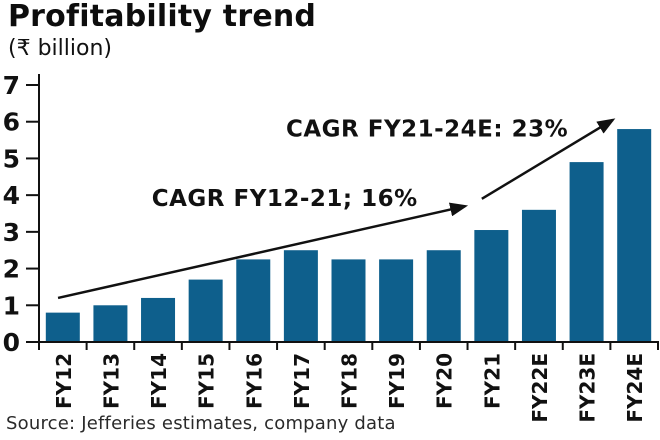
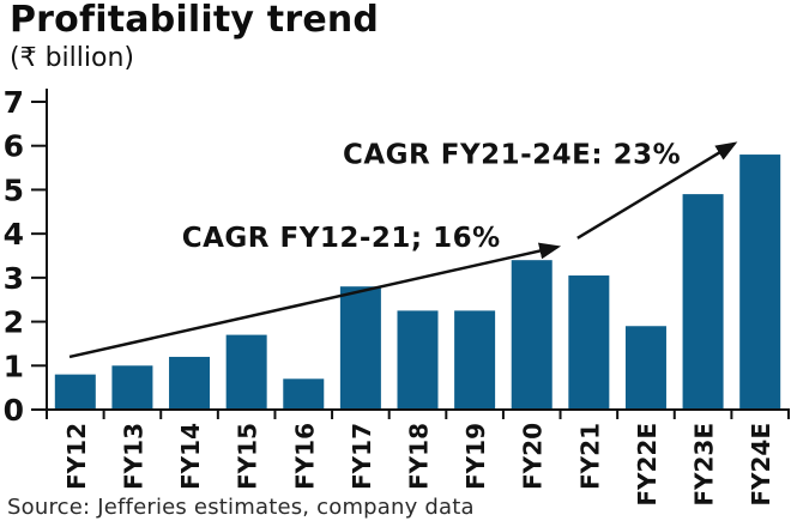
FY16: 2.2 -> 0.7
FY17: 2.5 -> 2.8
FY20: 2.5 -> 3.4
FY22E: 3.6 -> 1.9
